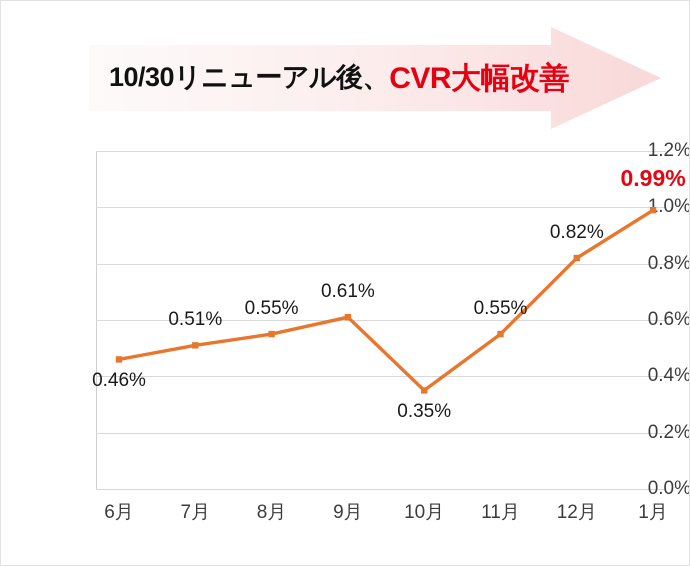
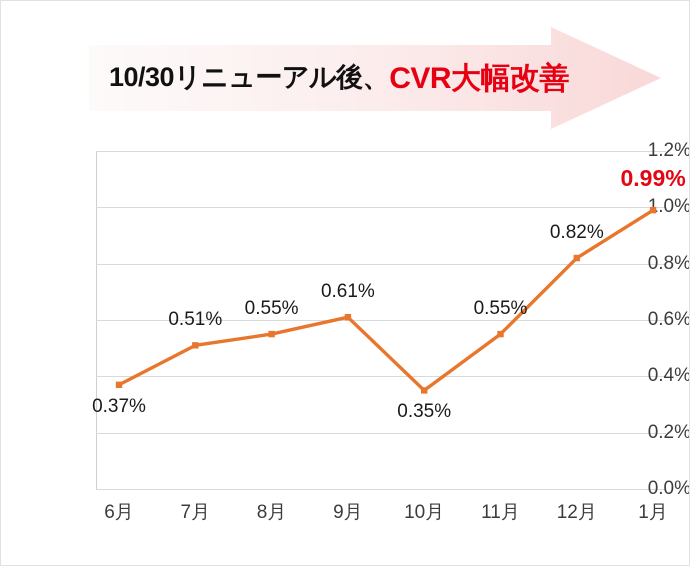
6月: 0.46% -> 0.37%
